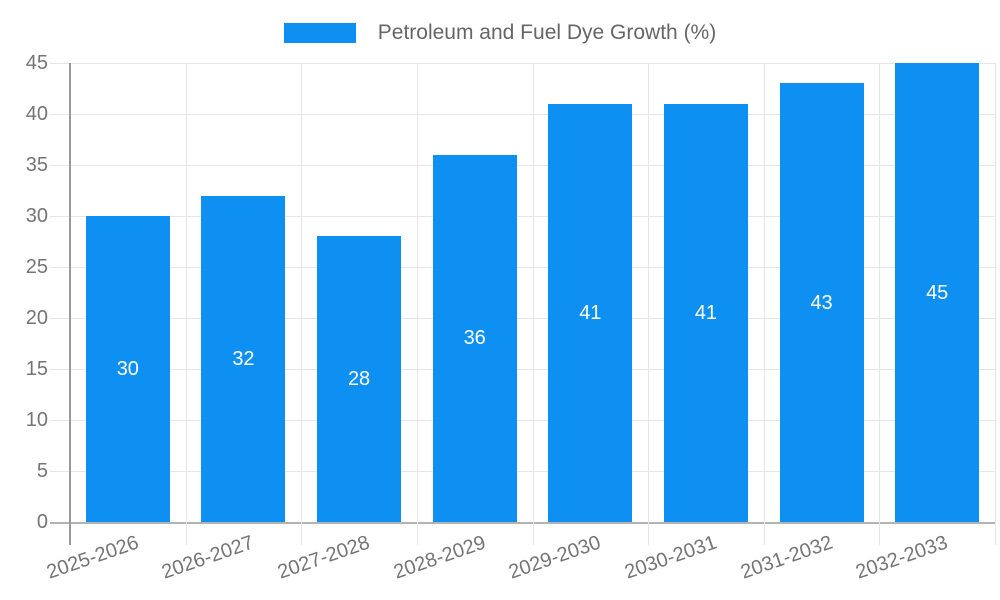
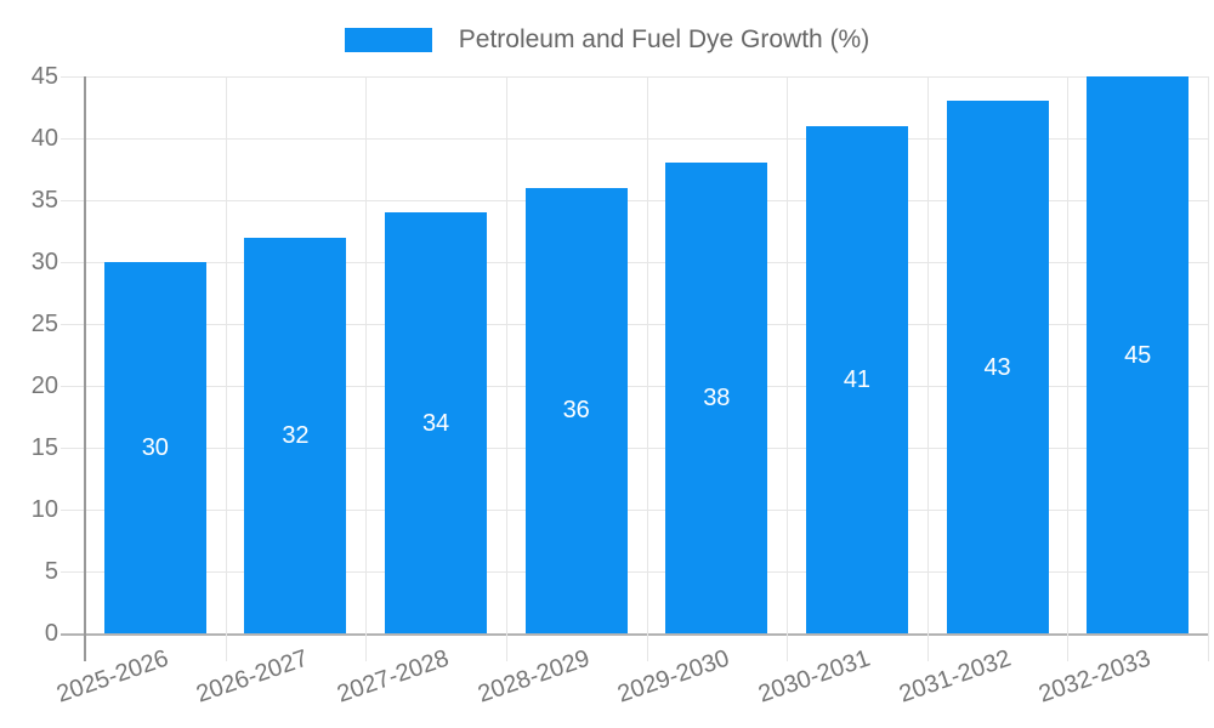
2027-2028: 28 -> 34
2029-2030: 41 -> 38
